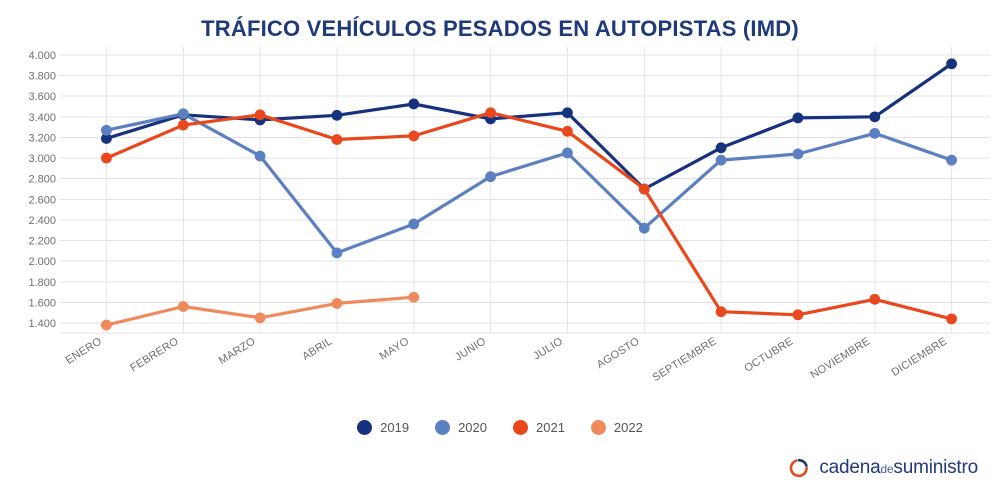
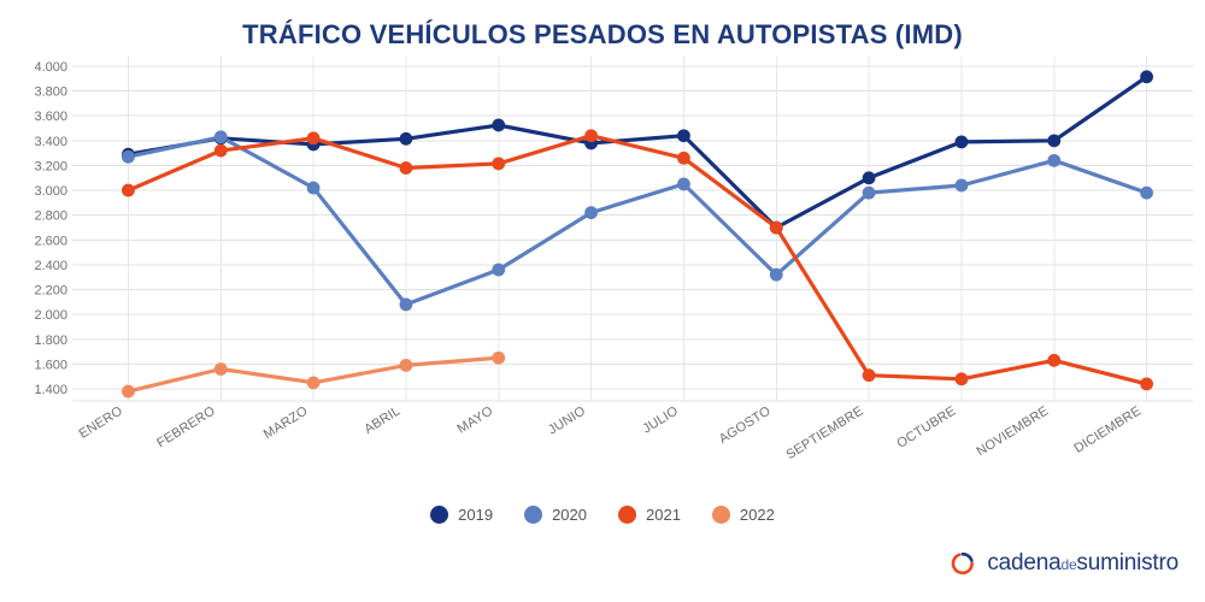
2019/ENERO: 3190 -> 3290
